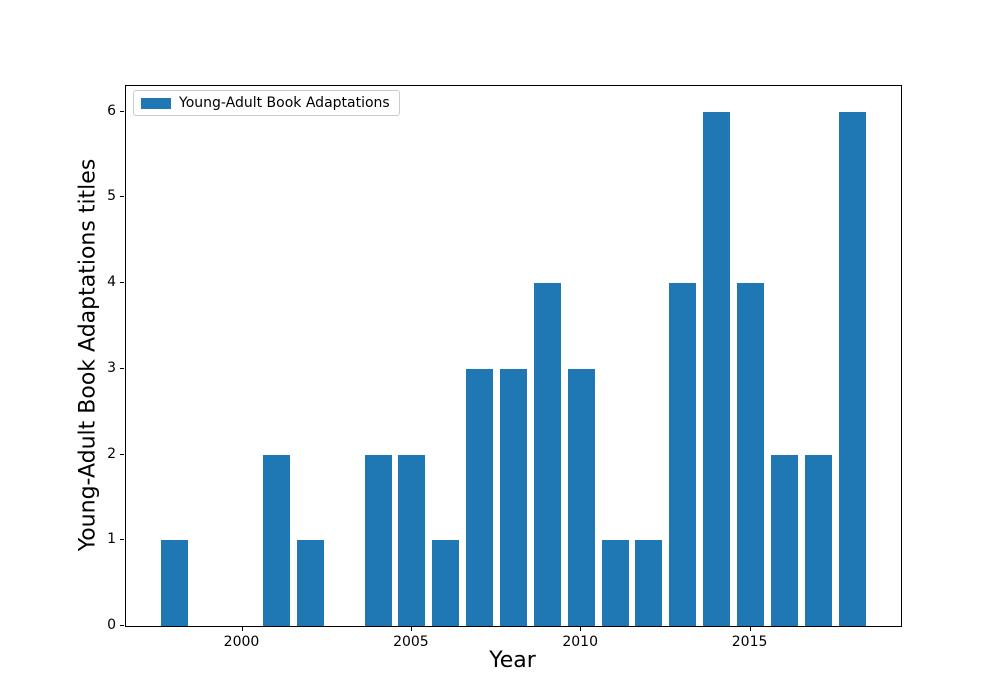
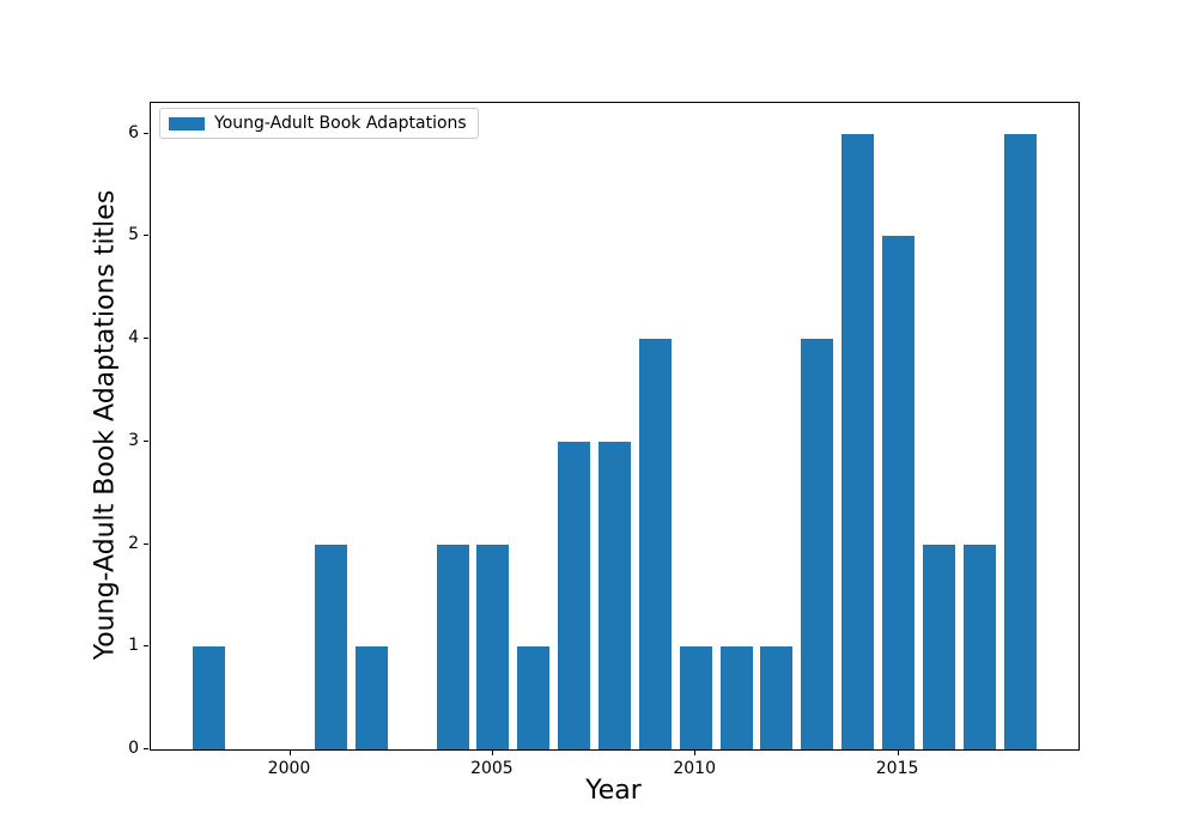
2010: 3 -> 1
2015: 4 -> 5
